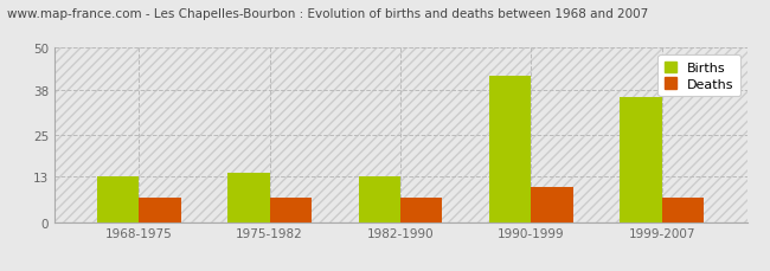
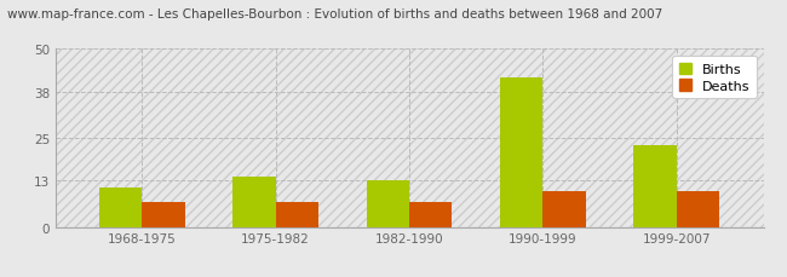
Births/1968-1975: 13 -> 11
Births/1999-2007: 36 -> 23
Deaths/1999-2007: 7 -> 10
